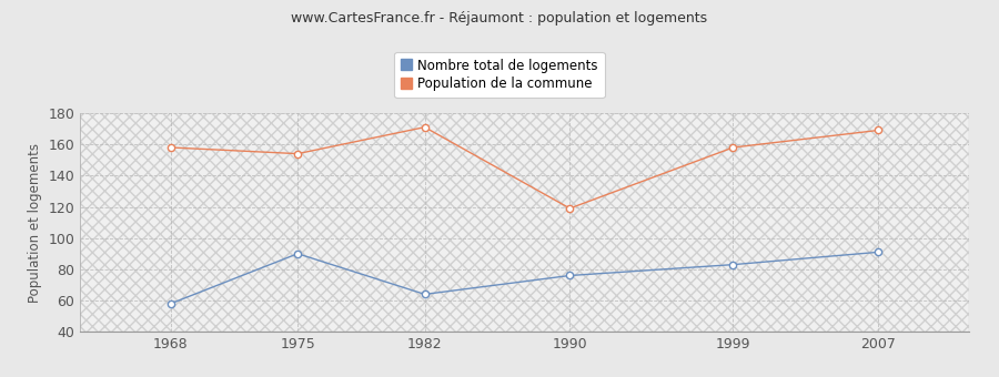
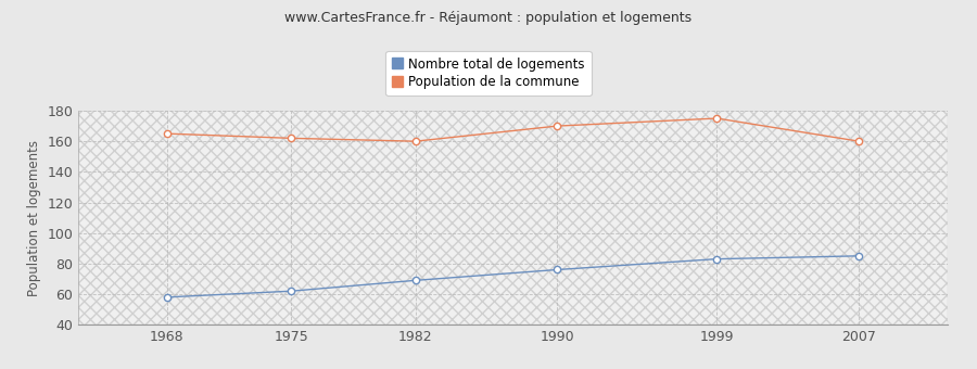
Population de la commune/1968: 158 -> 165
Nombre total de logements/1975: 90 -> 62
Population de la commune/1975: 154 -> 162
Nombre total de logements/1982: 64 -> 69
Population de la commune/1982: 171 -> 160
Population de la commune/1990: 119 -> 170
Population de la commune/1999: 158 -> 175
Nombre total de logements/2007: 91 -> 85
Population de la commune/2007: 169 -> 160
